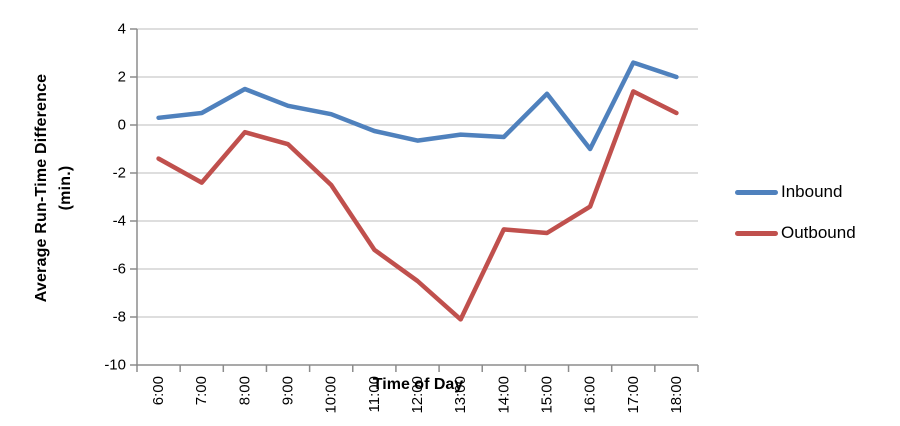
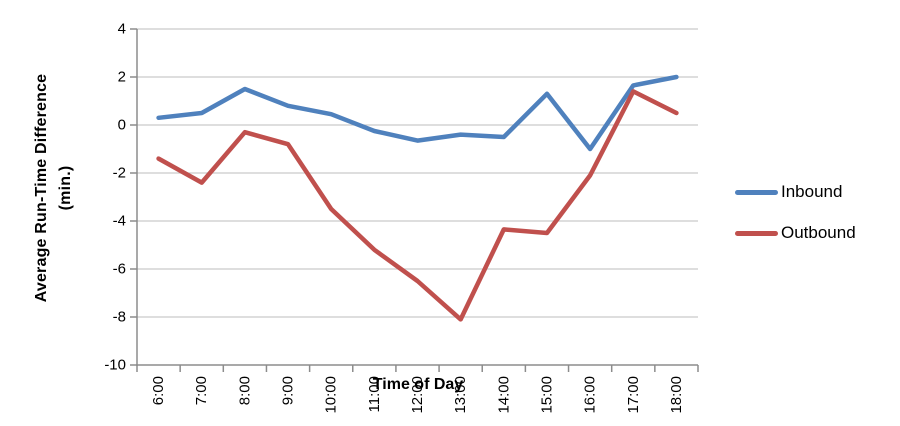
Outbound/10:00: -2.5 -> -3.5
Outbound/16:00: -3.4 -> -2.1
Inbound/17:00: 2.6 -> 1.6
